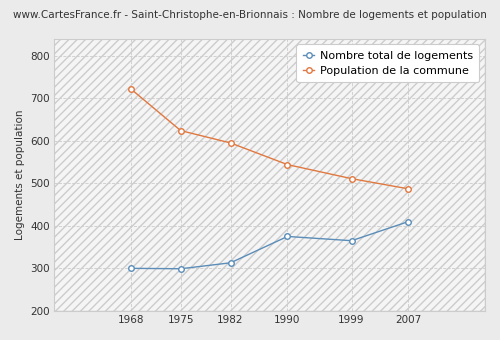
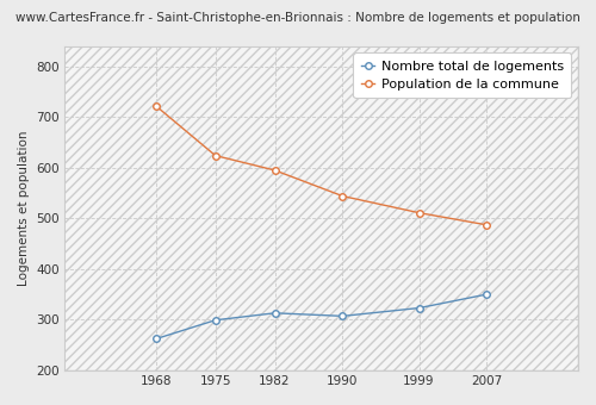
Nombre total de logements/1968: 300 -> 262
Nombre total de logements/1990: 375 -> 307
Nombre total de logements/1999: 365 -> 323
Nombre total de logements/2007: 410 -> 350
